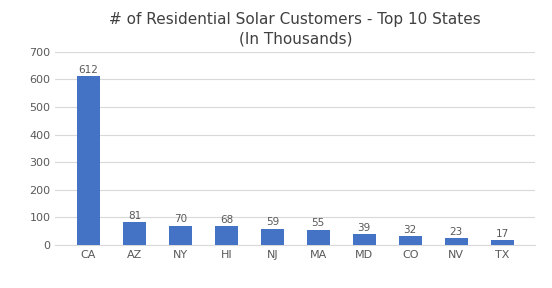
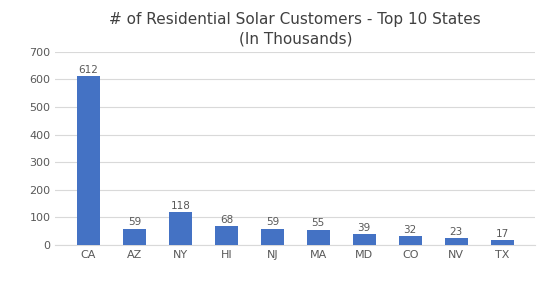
AZ: 81 -> 59
NY: 70 -> 118
